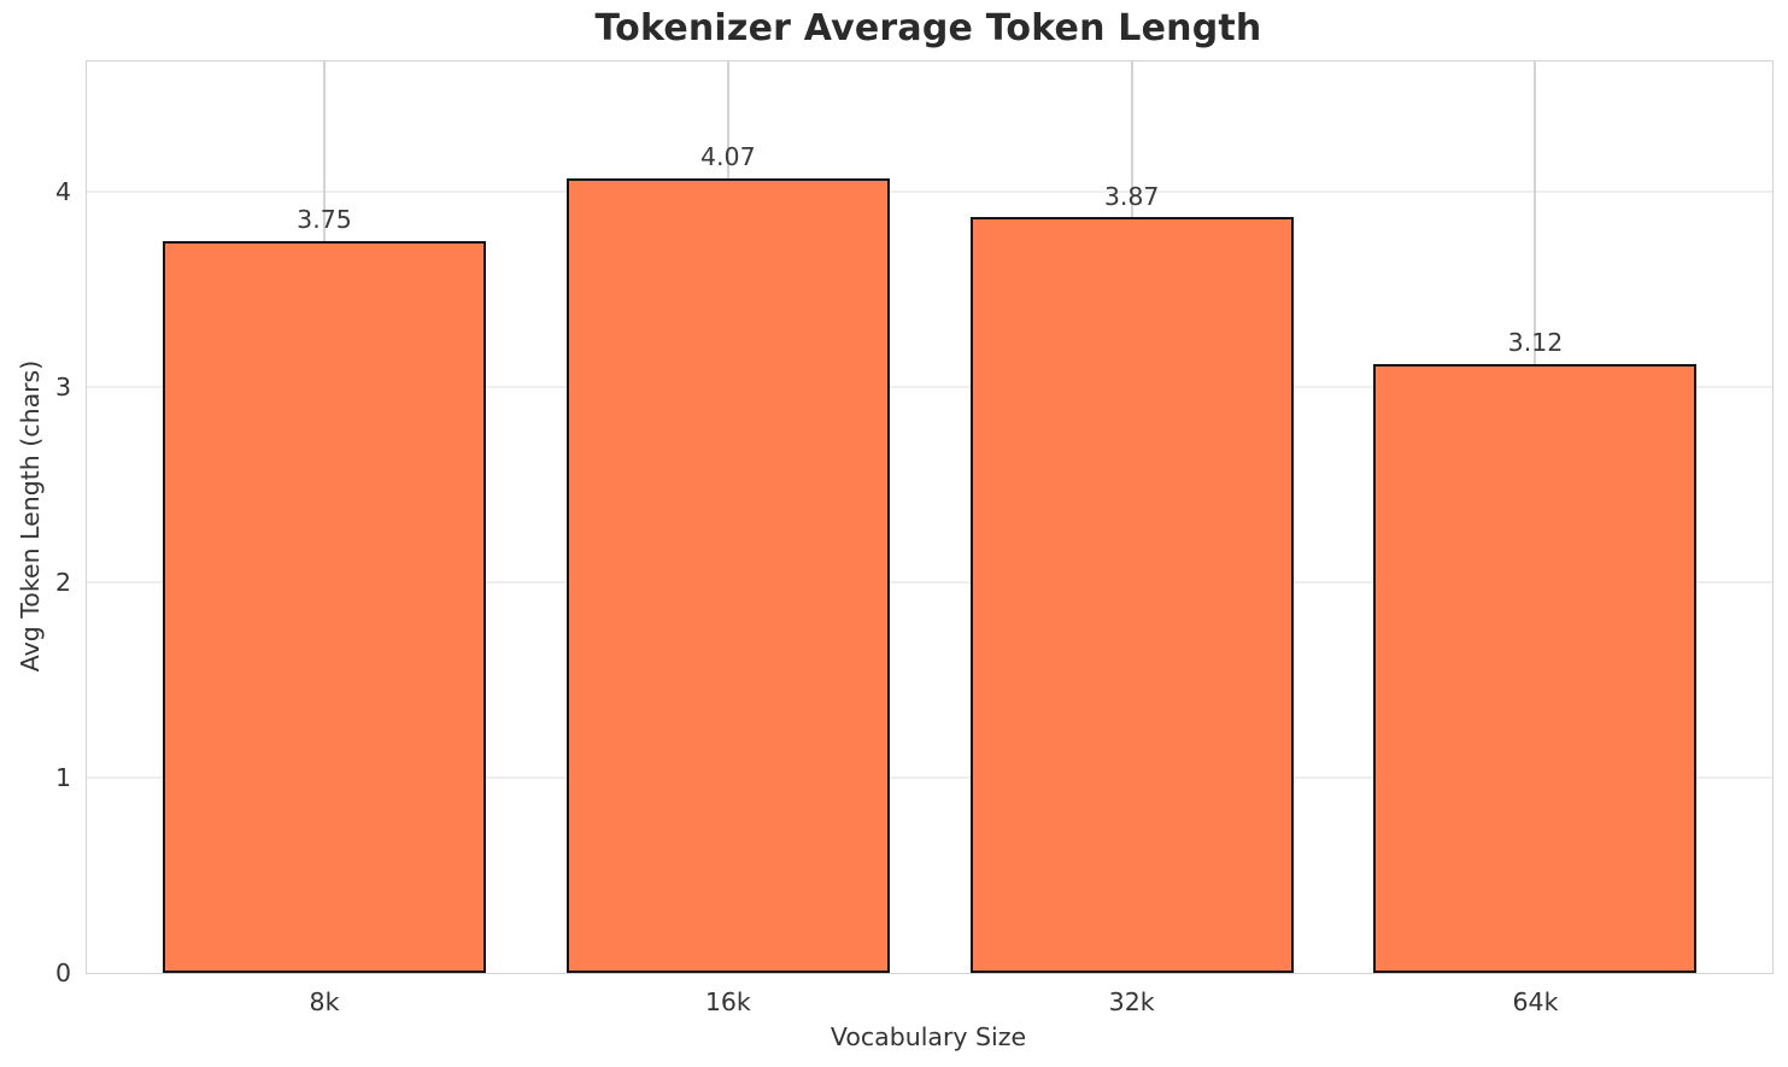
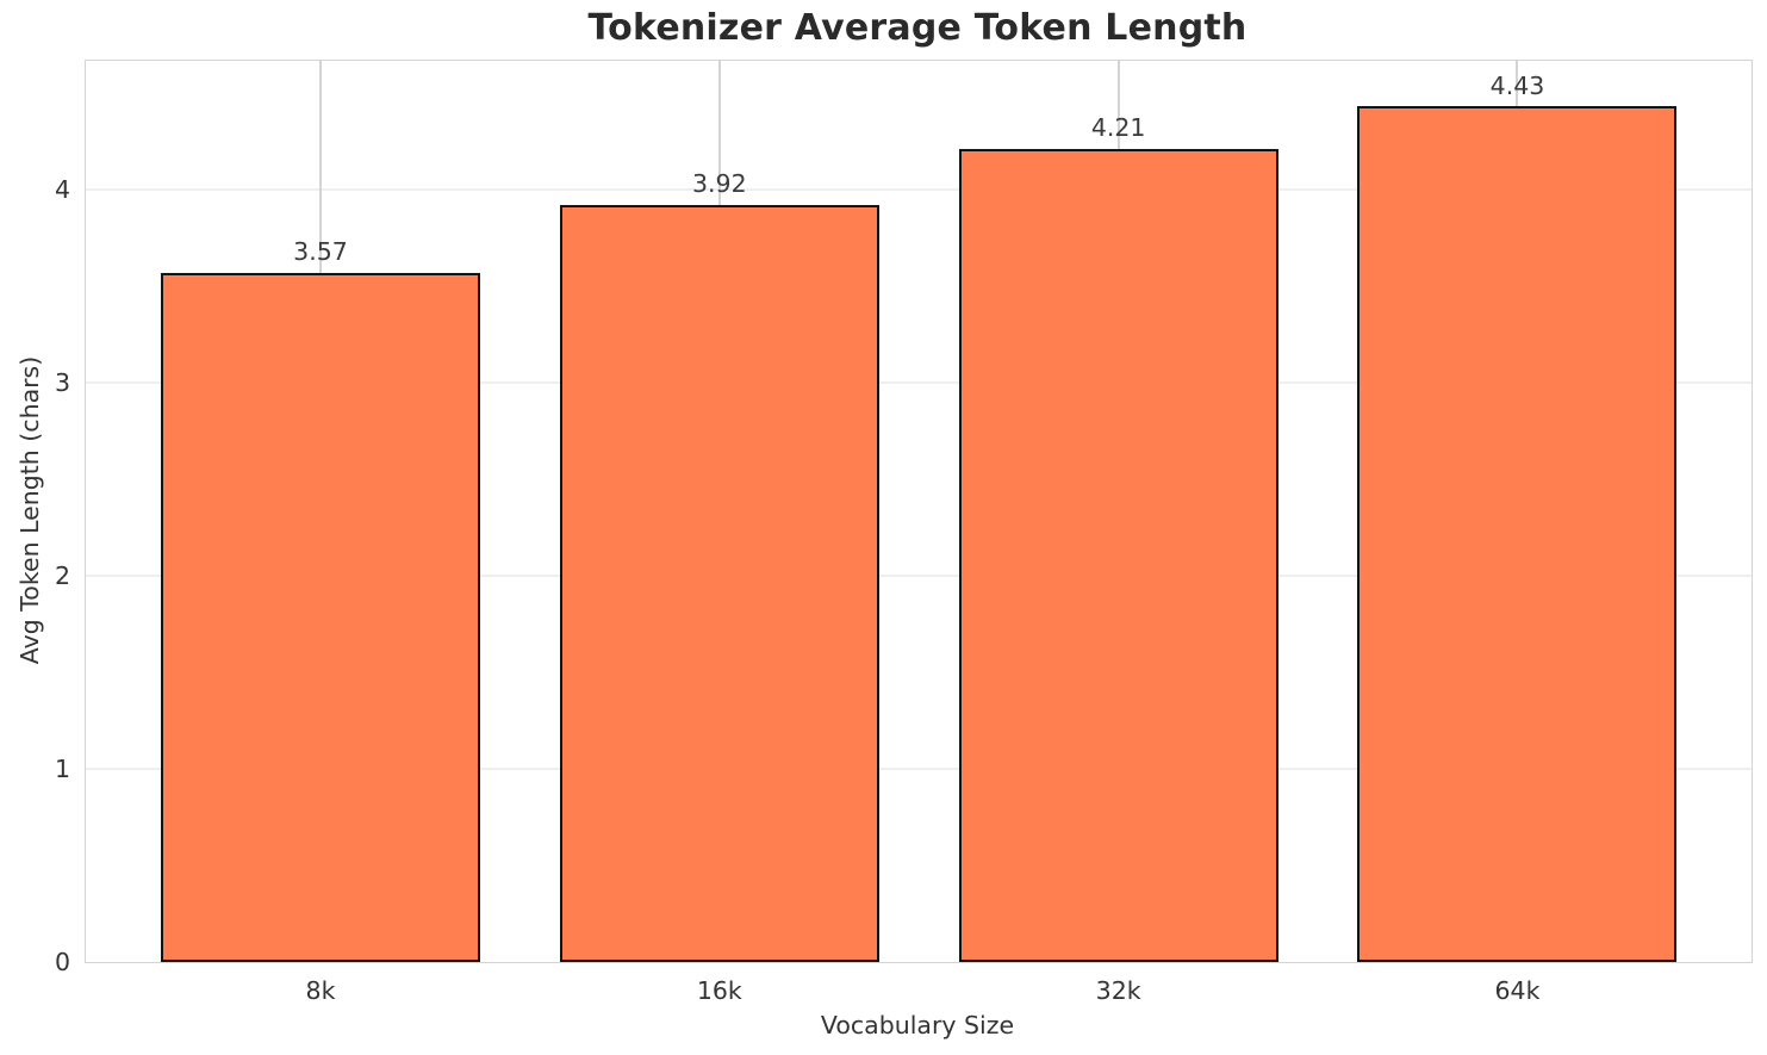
8k: 3.75 -> 3.57
16k: 4.07 -> 3.92
32k: 3.87 -> 4.21
64k: 3.12 -> 4.43
